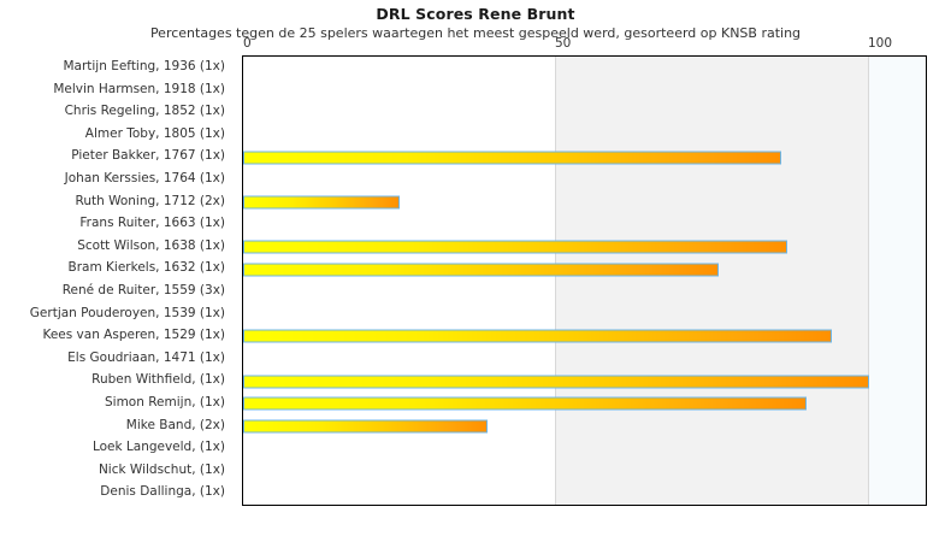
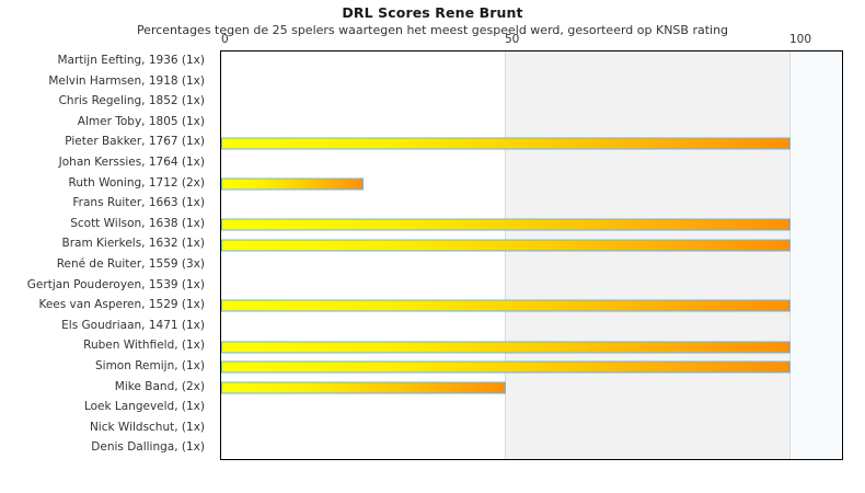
Pieter Bakker, 1767 (1x): 86 -> 100
Scott Wilson, 1638 (1x): 87 -> 100
Bram Kierkels, 1632 (1x): 76 -> 100
Kees van Asperen, 1529 (1x): 94 -> 100
Simon Remijn, (1x): 90 -> 100
Mike Band, (2x): 39 -> 50
